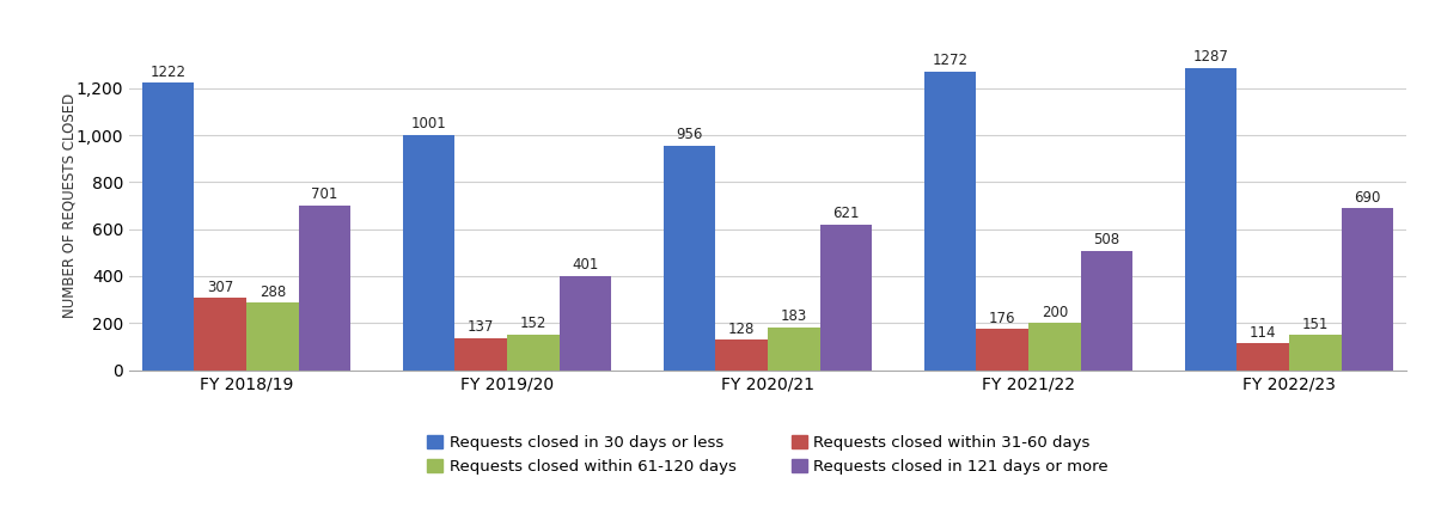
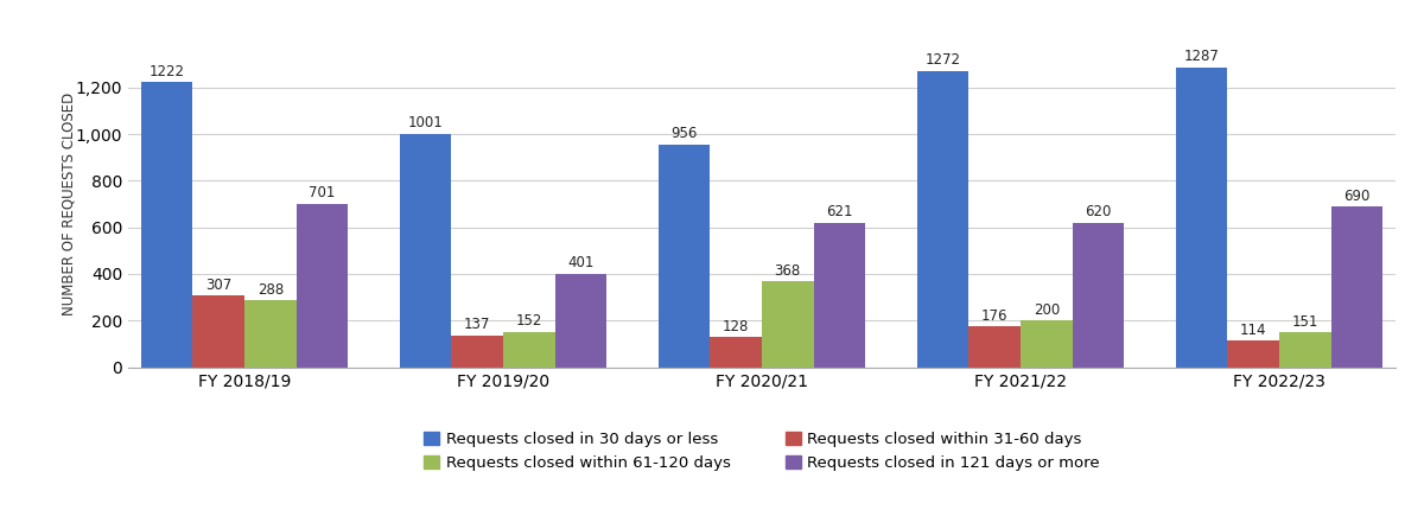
Requests closed within 61-120 days/FY 2020/21: 183 -> 368
Requests closed in 121 days or more/FY 2021/22: 508 -> 620
